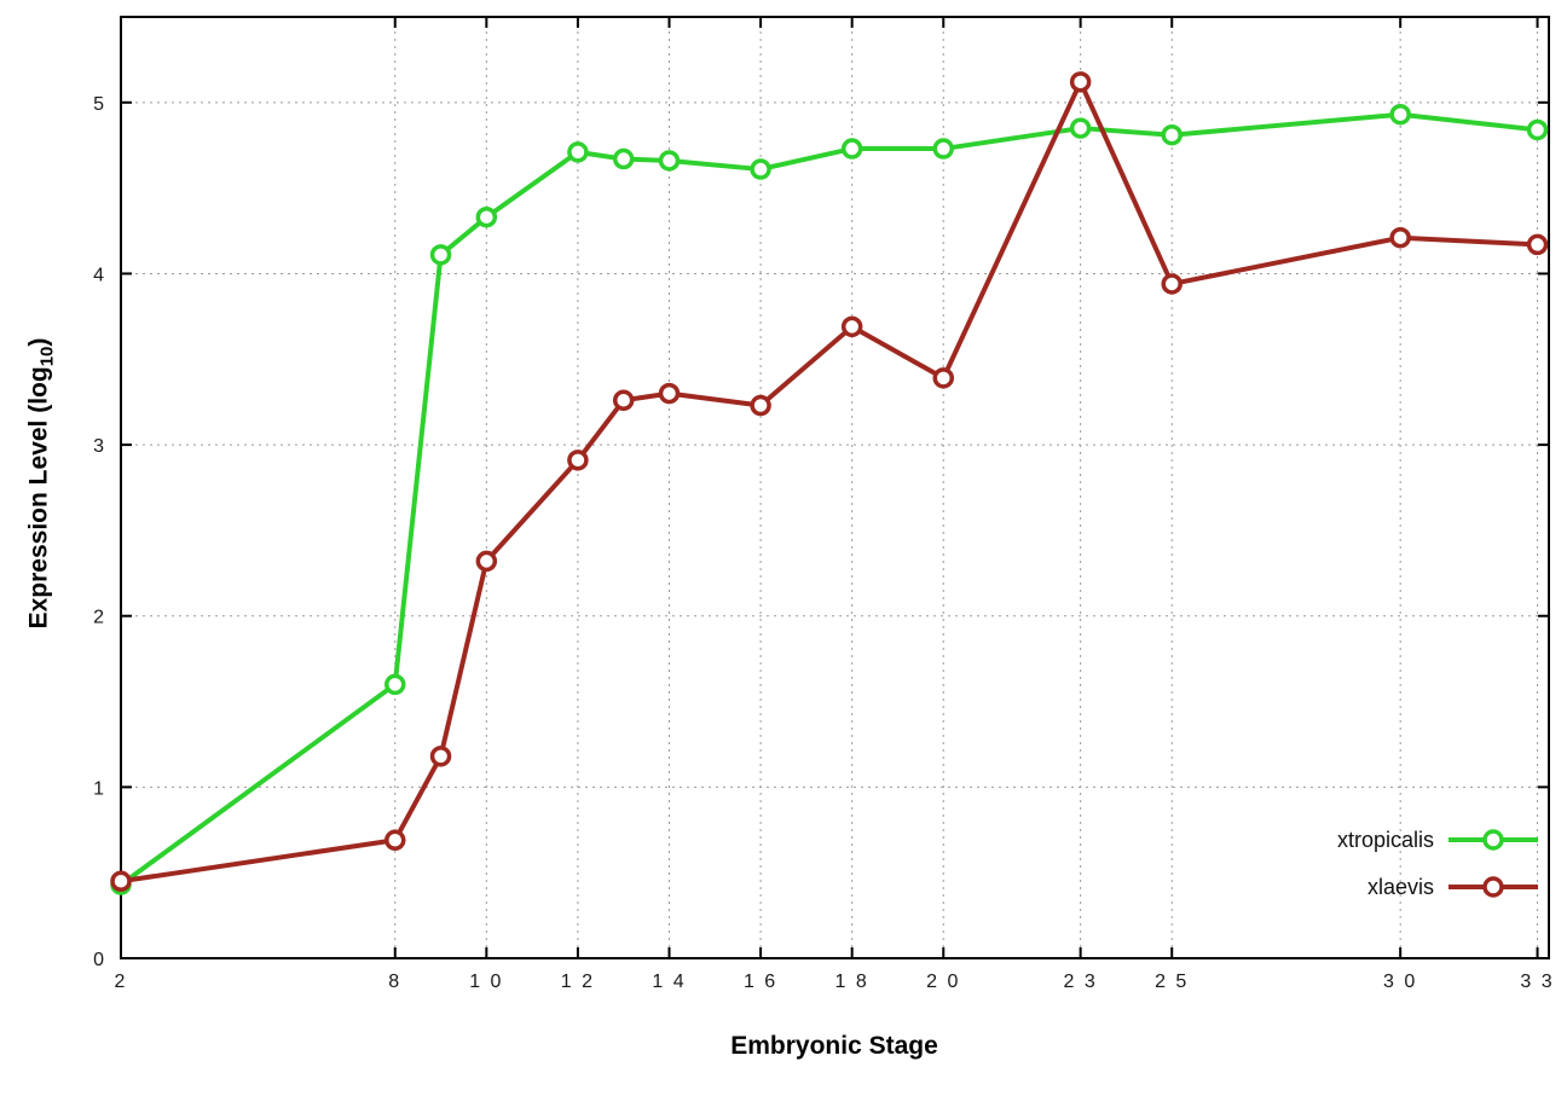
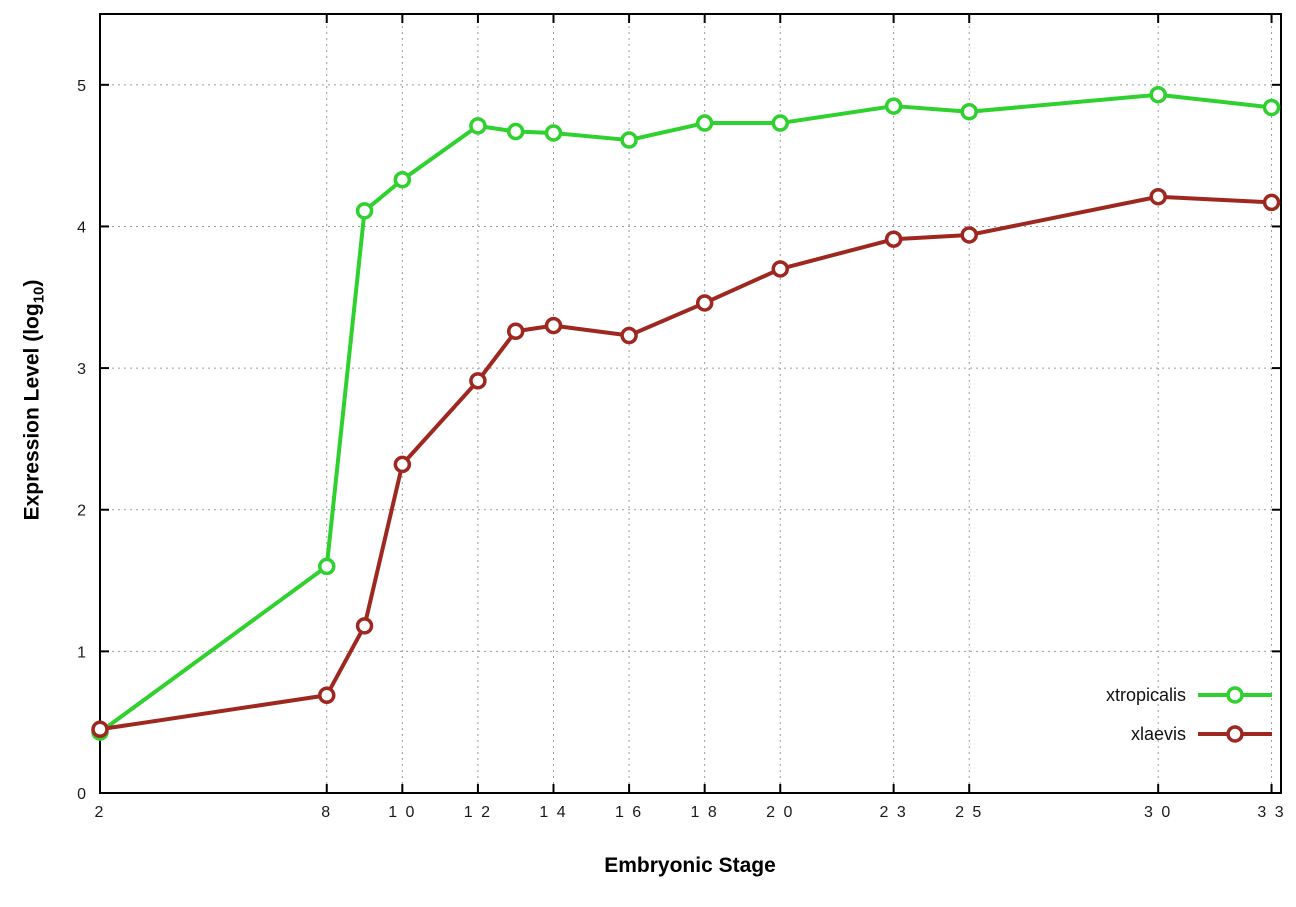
xlaevis/18: 3.69 -> 3.46
xlaevis/20: 3.39 -> 3.70
xlaevis/23: 5.12 -> 3.91
